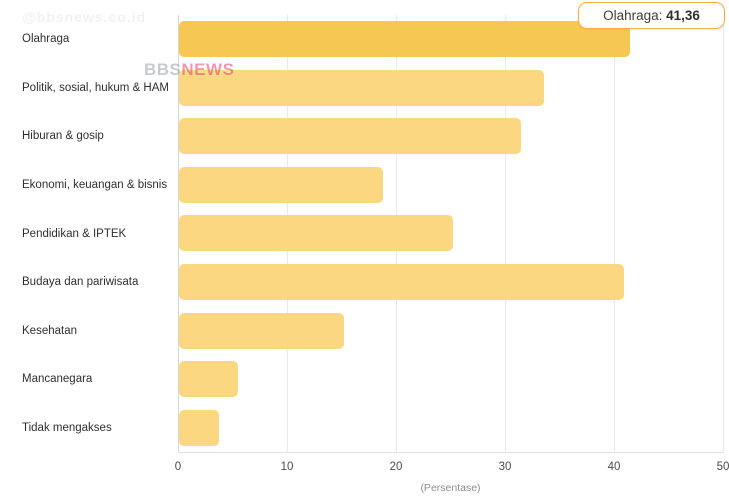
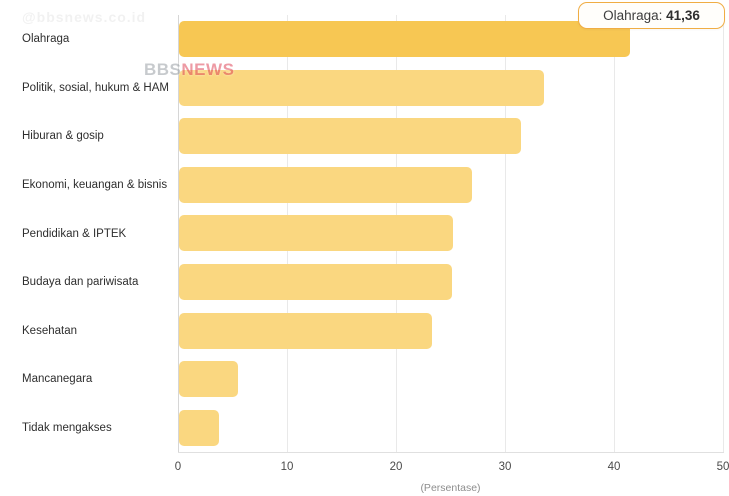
Ekonomi, keuangan & bisnis: 18.7 -> 26.9
Budaya dan pariwisata: 40.8 -> 25.0
Kesehatan: 15.1 -> 23.2
